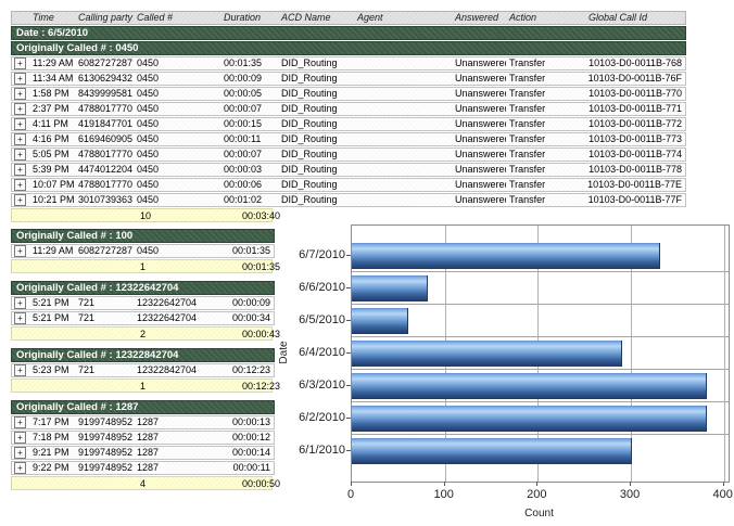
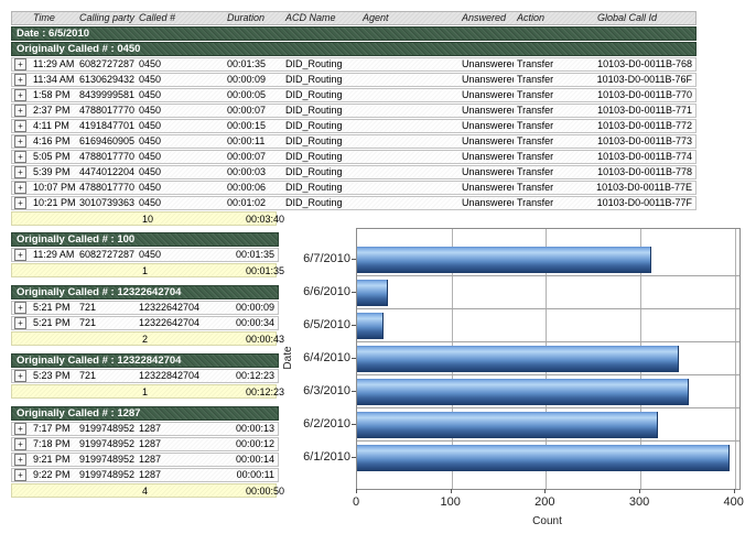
6/7/2010: 330 -> 310
6/6/2010: 80 -> 30
6/5/2010: 60 -> 30
6/4/2010: 290 -> 340
6/3/2010: 380 -> 350
6/2/2010: 380 -> 320
6/1/2010: 300 -> 390
